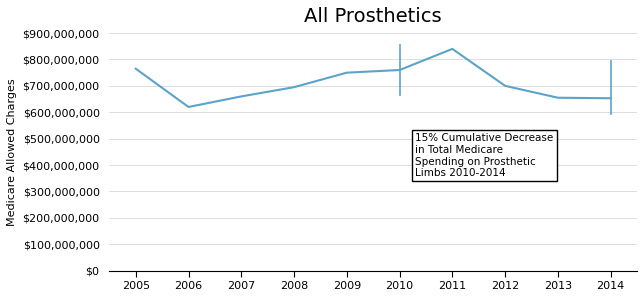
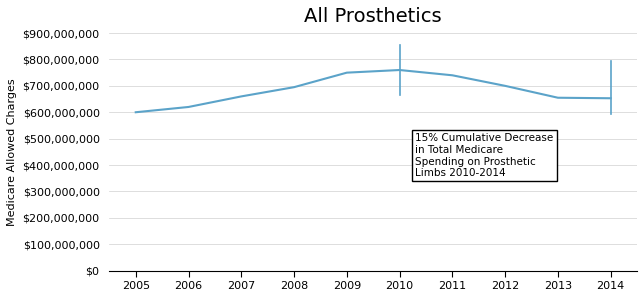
2005: $765,000,000 -> $600,000,000
2011: $840,000,000 -> $740,000,000
